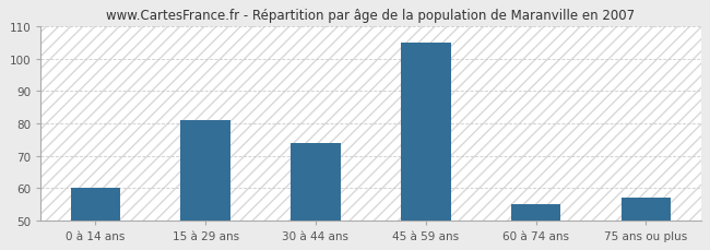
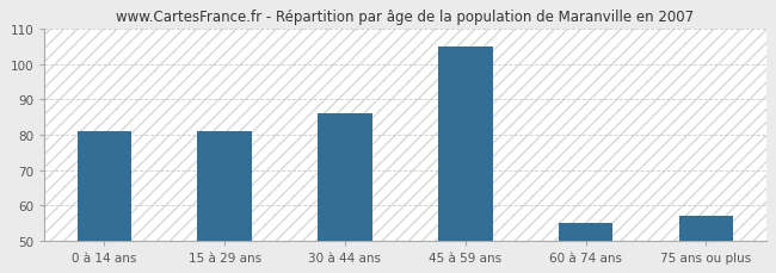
0 à 14 ans: 60 -> 81
30 à 44 ans: 74 -> 86
